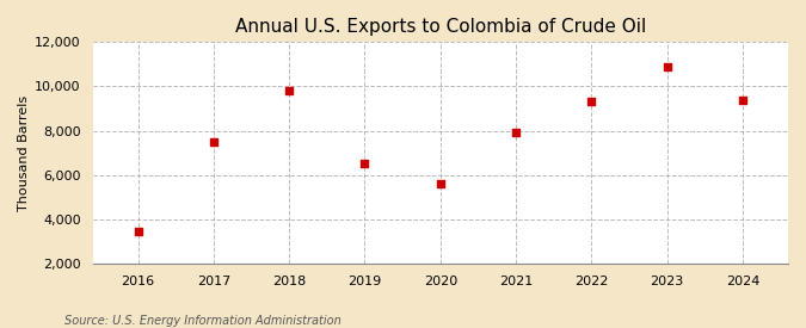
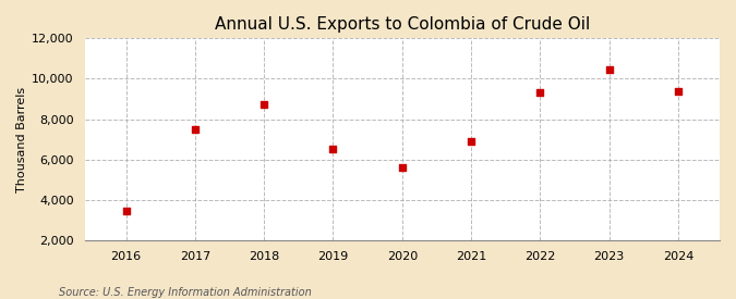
2018: 9,800 -> 8,700
2021: 7,900 -> 6,900
2023: 10,900 -> 10,500
